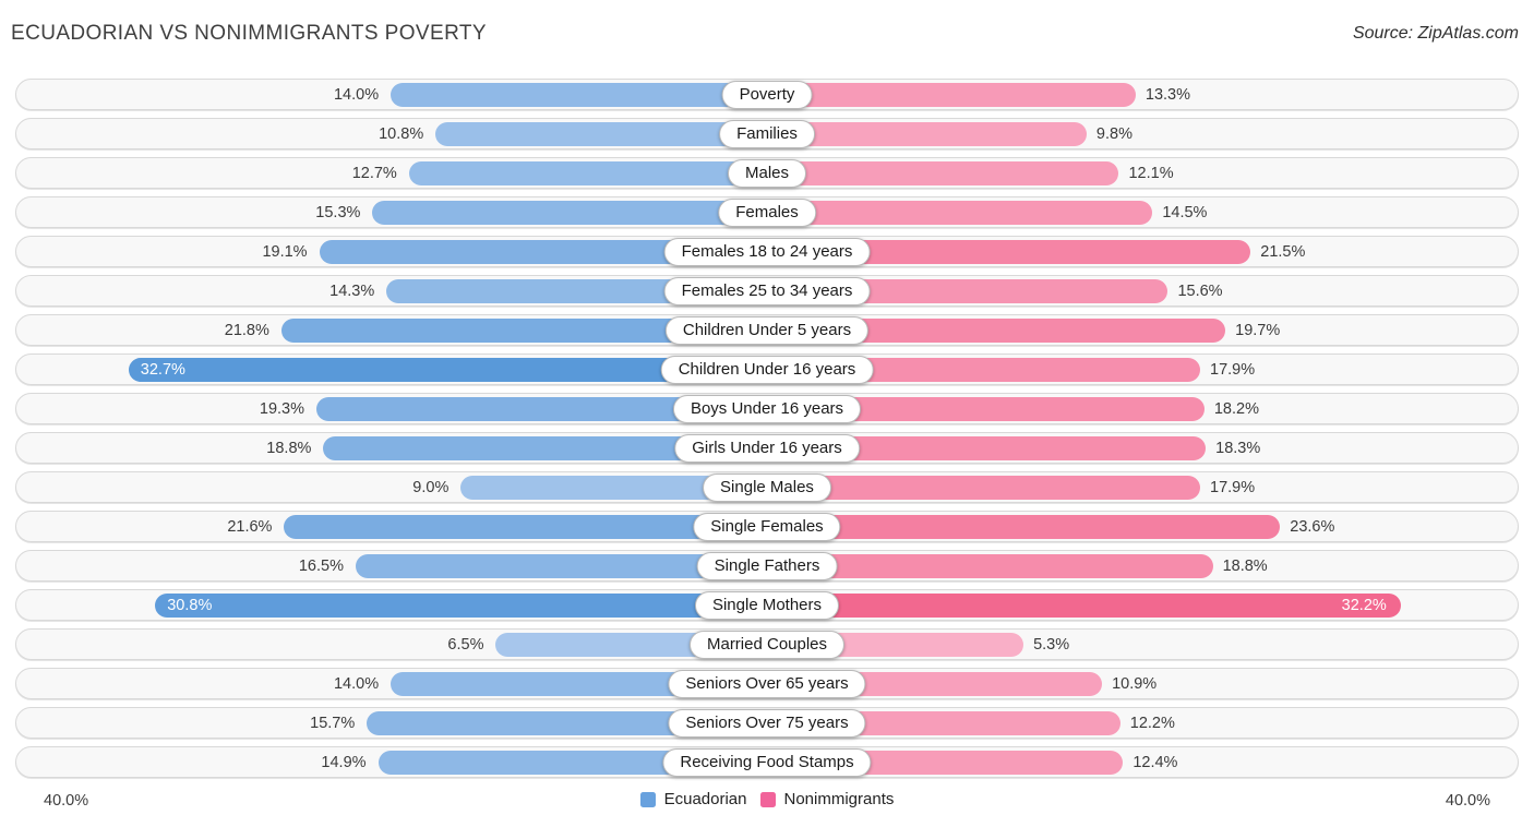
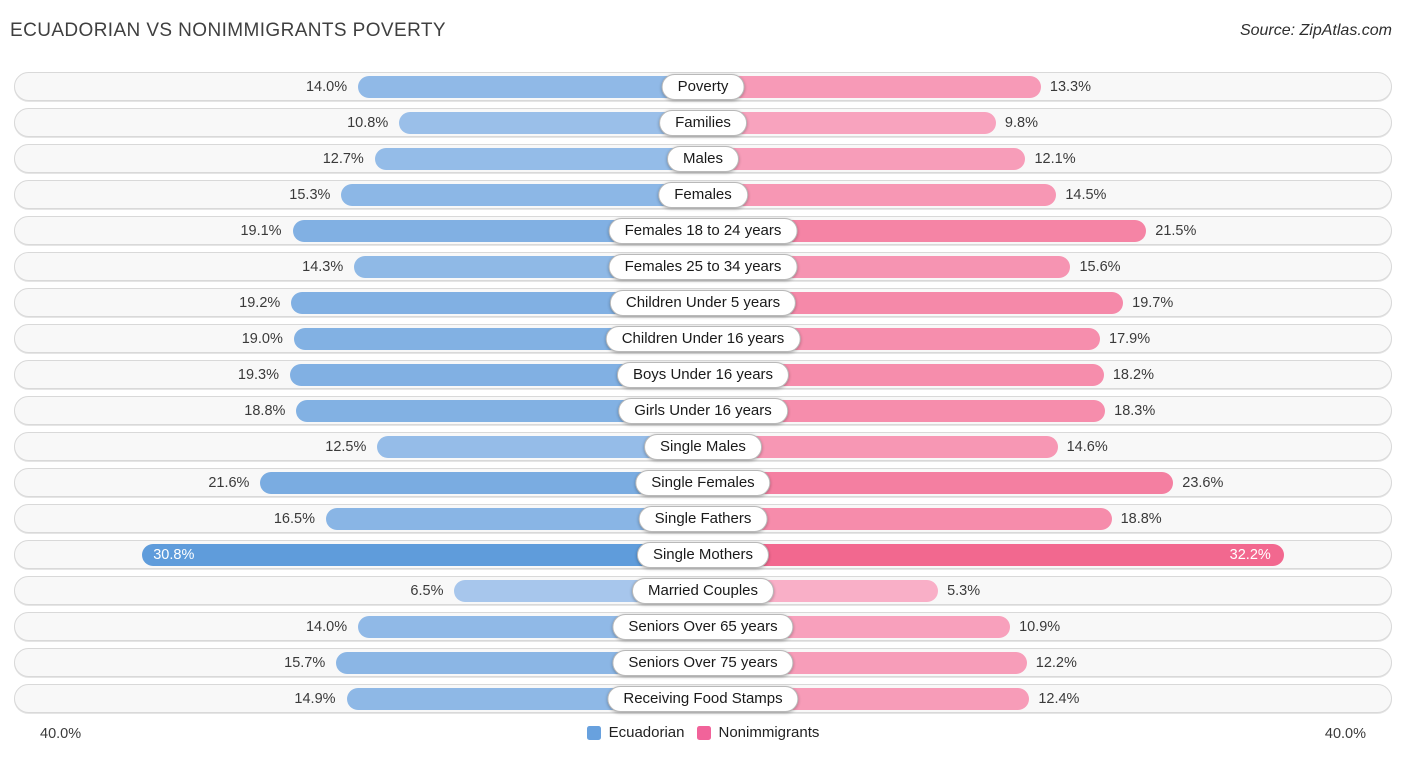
Ecuadorian/Children Under 5 years: 21.8% -> 19.2%
Ecuadorian/Children Under 16 years: 32.7% -> 19.0%
Ecuadorian/Single Males: 9.0% -> 12.5%
Nonimmigrants/Single Males: 17.9% -> 14.6%
